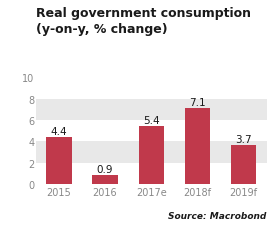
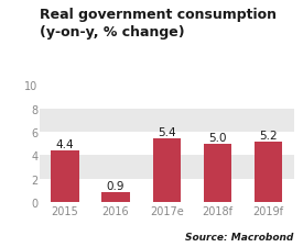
2018f: 7.1 -> 5.0
2019f: 3.7 -> 5.2
